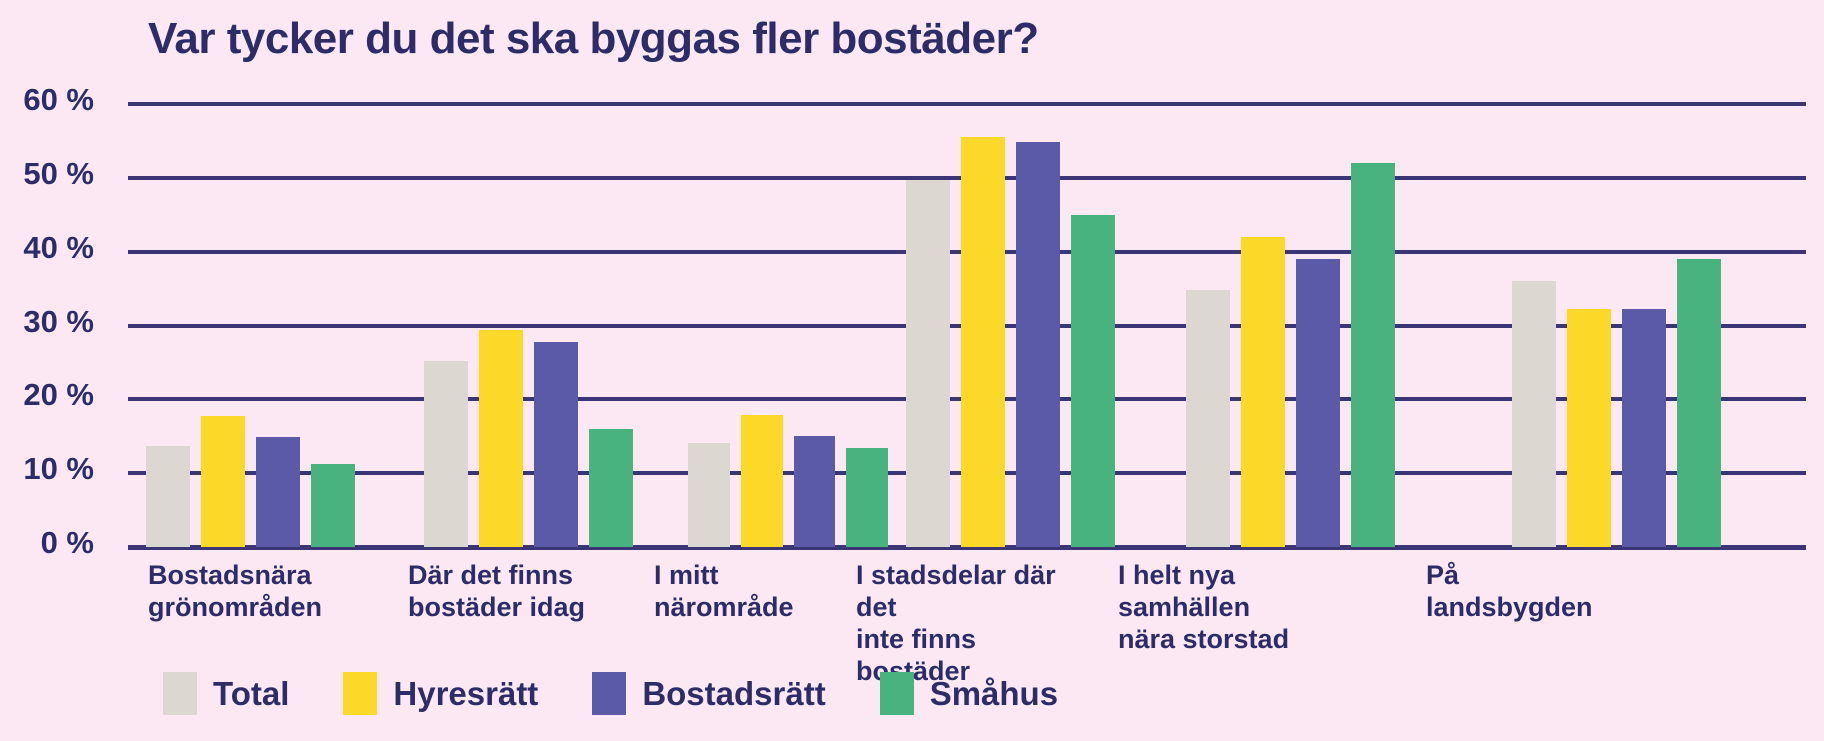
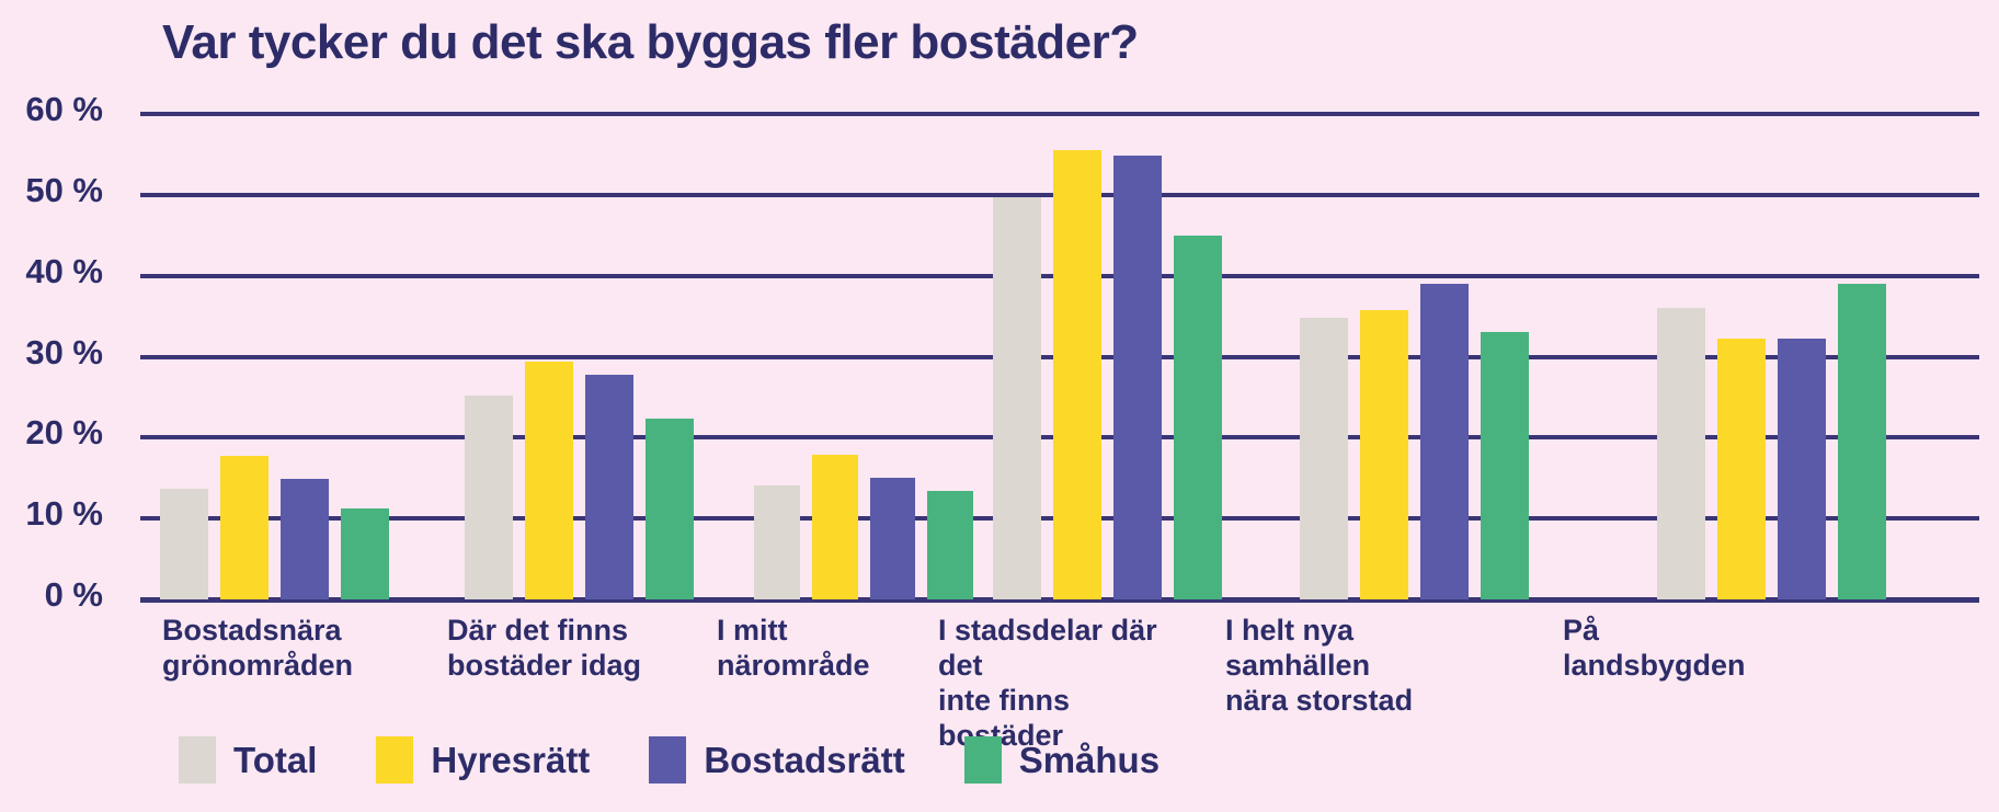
Småhus/Där det finns bostäder idag: 16% -> 22%
Hyresrätt/I helt nya samhällen nära storstad: 42% -> 36%
Småhus/I helt nya samhällen nära storstad: 52% -> 33%
